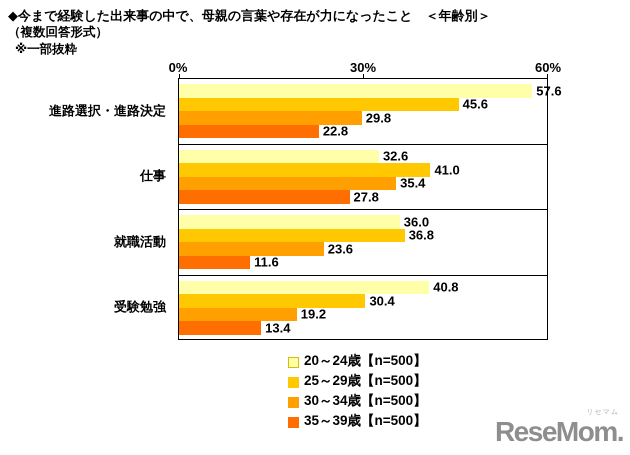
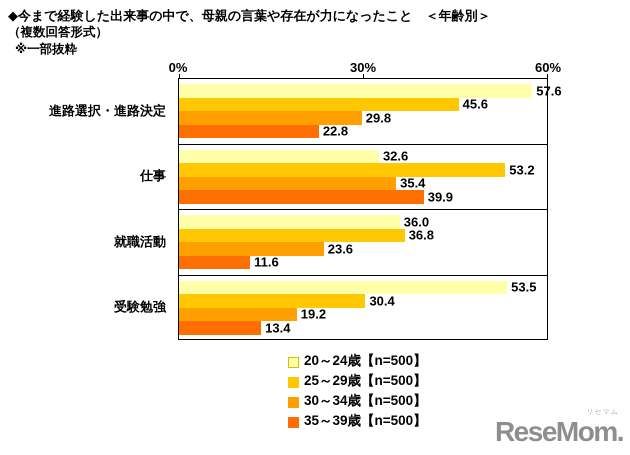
25～29歳【n=500】/仕事: 41.0 -> 53.2
35～39歳【n=500】/仕事: 27.8 -> 39.9
20～24歳【n=500】/受験勉強: 40.8 -> 53.5
